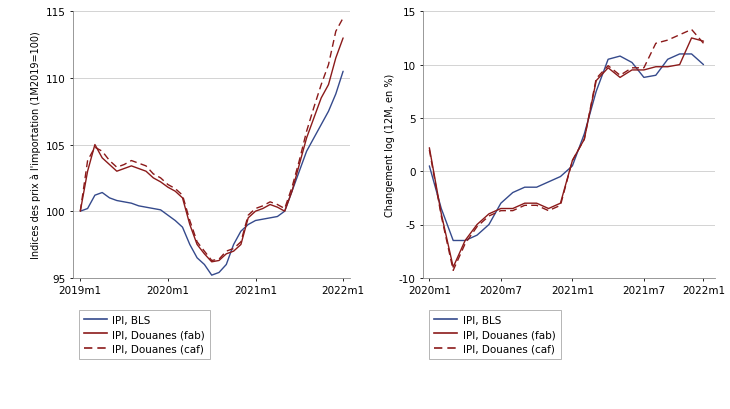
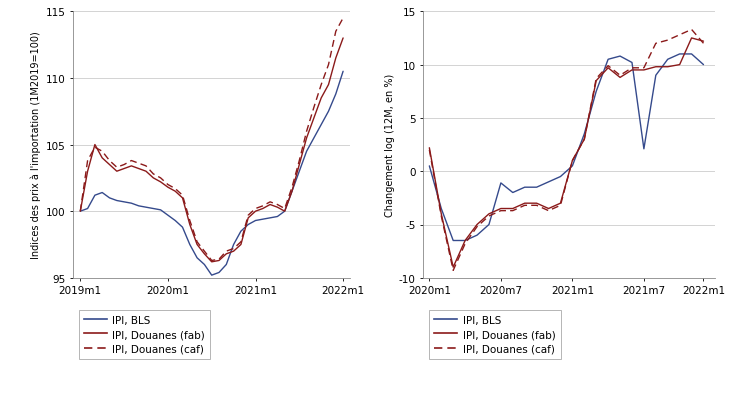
IPI, BLS/2020m7: -3.0 -> -1.1
IPI, BLS/2021m7: 8.8 -> 2.1
